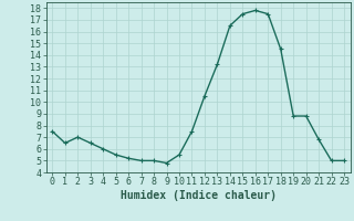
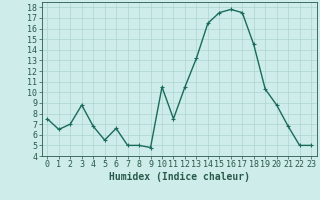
3: 6.5 -> 8.8
4: 6.0 -> 6.8
6: 5.2 -> 6.6
10: 5.5 -> 10.5
19: 8.8 -> 10.3
